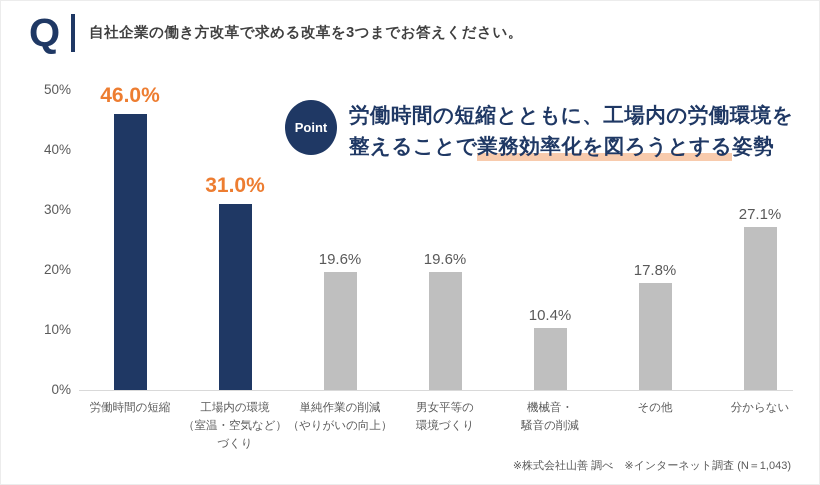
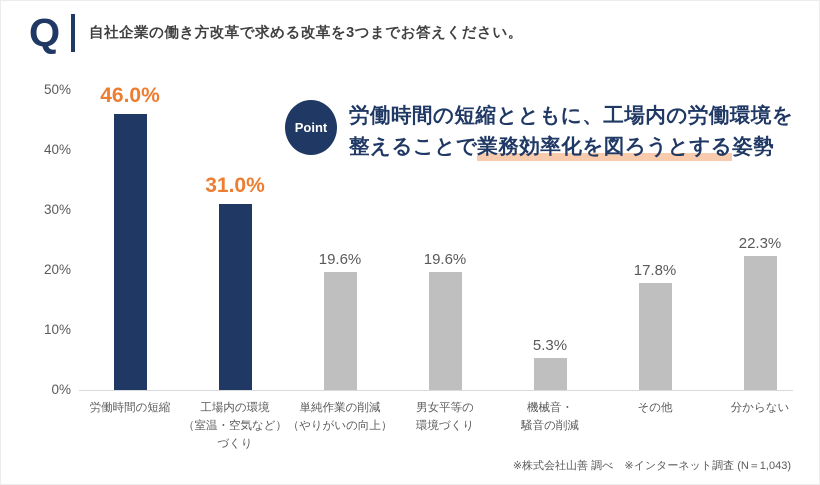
機械音・騒音の削減: 10.4% -> 5.3%
分からない: 27.1% -> 22.3%
